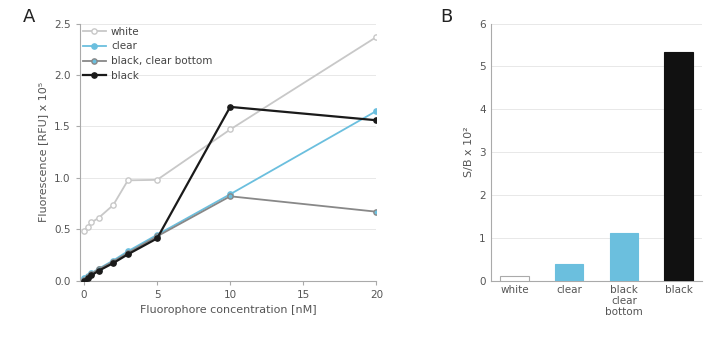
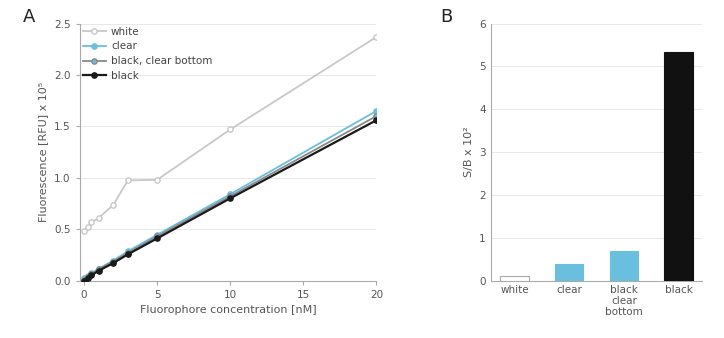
black/10: 1.69 -> 0.80
black, clear bottom/20: 0.67 -> 1.60
black clear bottom: 1.10 -> 0.68
